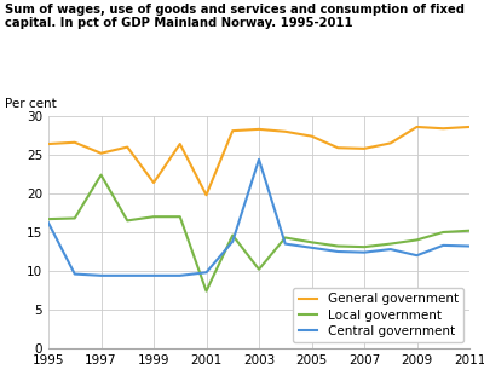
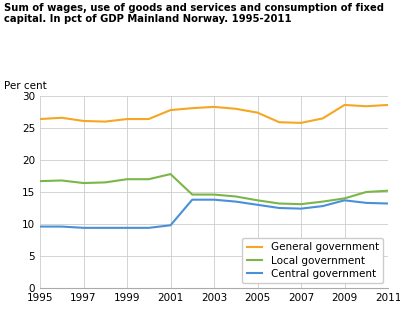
Central government/1995: 16.2 -> 9.6
General government/1997: 25.2 -> 26.1
Local government/1997: 22.4 -> 16.4
General government/1999: 21.4 -> 26.4
General government/2001: 19.8 -> 27.8
Local government/2001: 7.4 -> 17.8
Local government/2003: 10.2 -> 14.6
Central government/2003: 24.4 -> 13.8
Central government/2009: 12.0 -> 13.7
